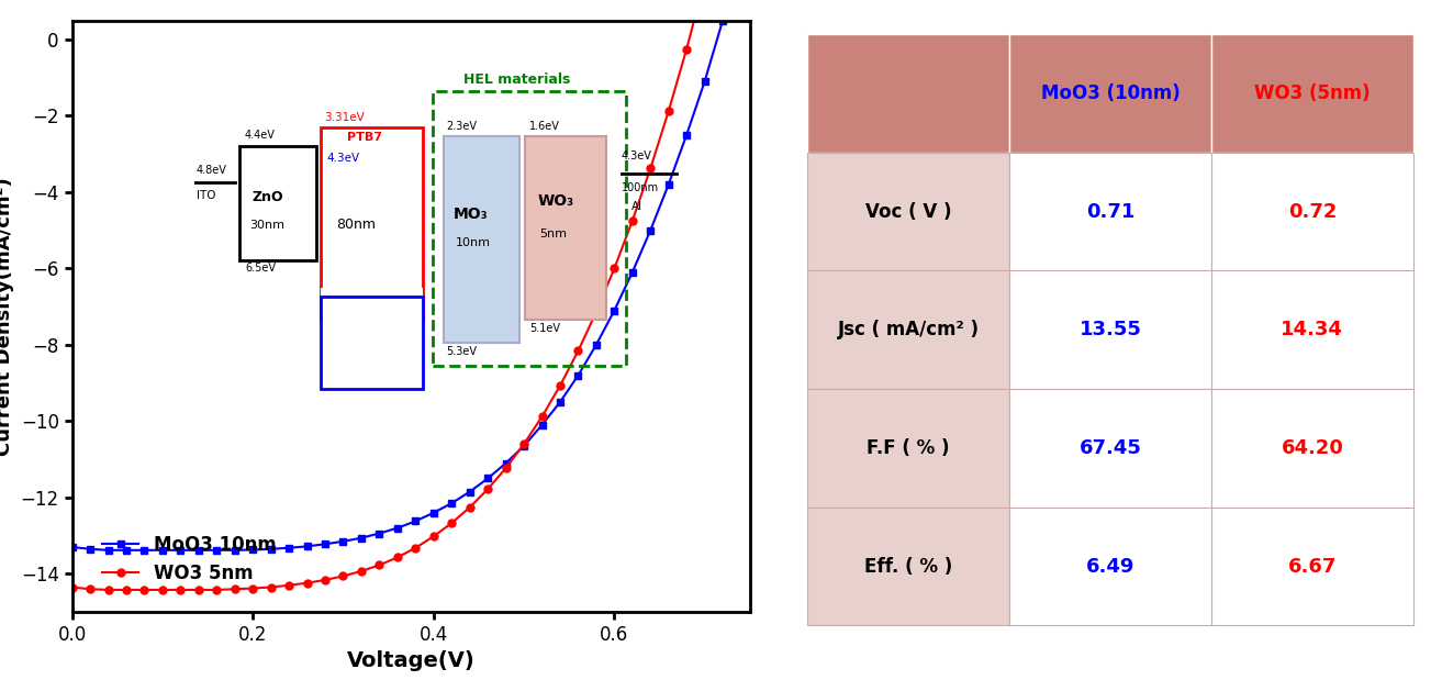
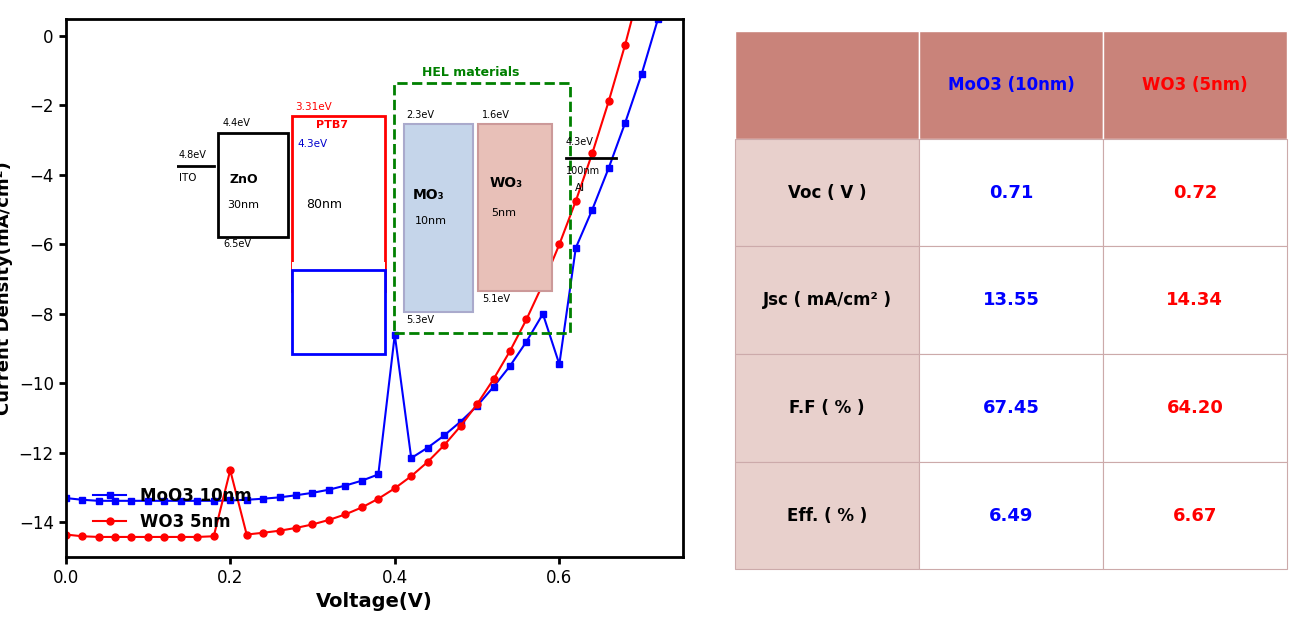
WO3 5nm/0.2: -14.38 -> -12.50
MoO3 10nm/0.4: -12.40 -> -8.60
MoO3 10nm/0.6: -7.10 -> -9.45
